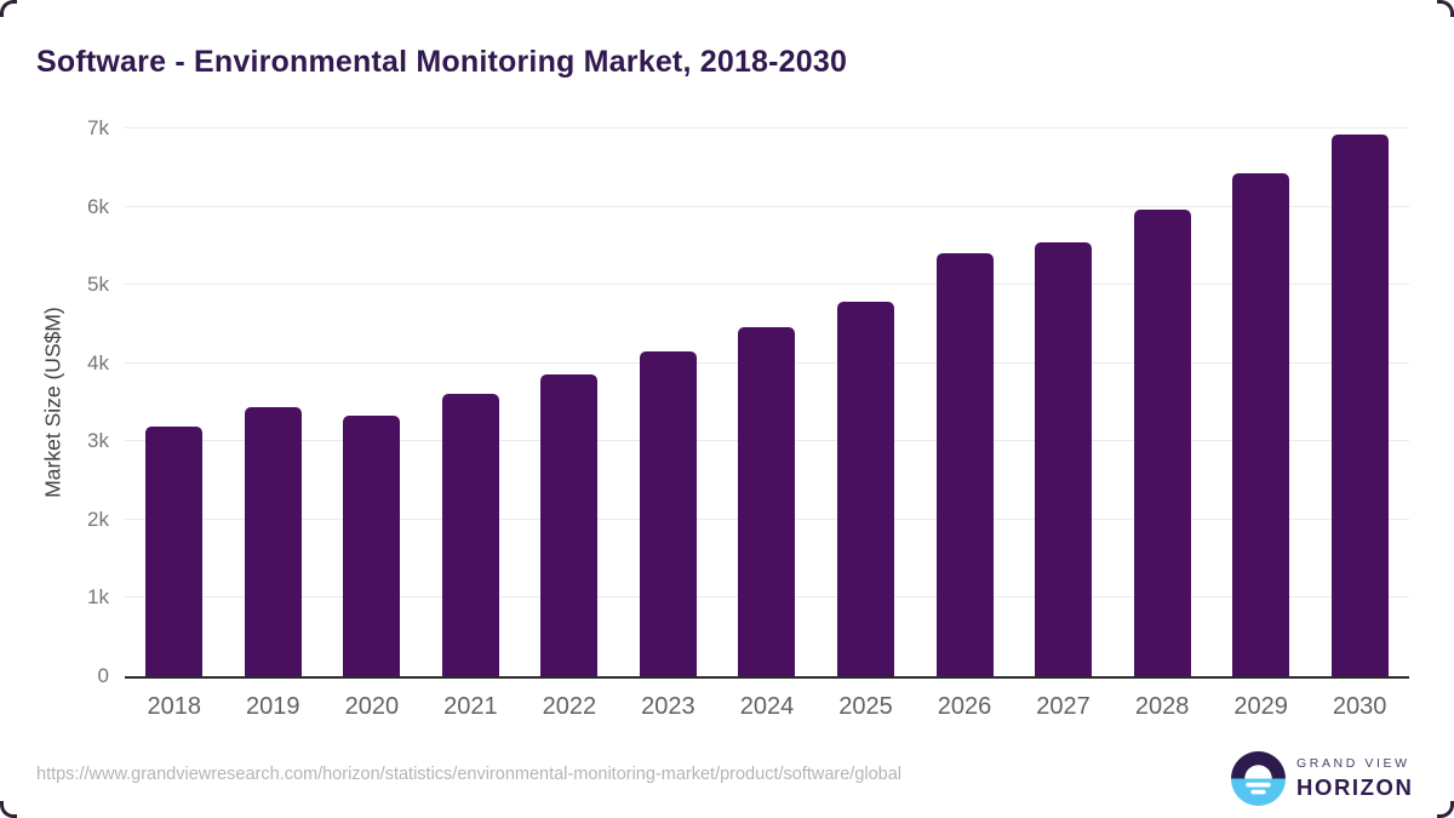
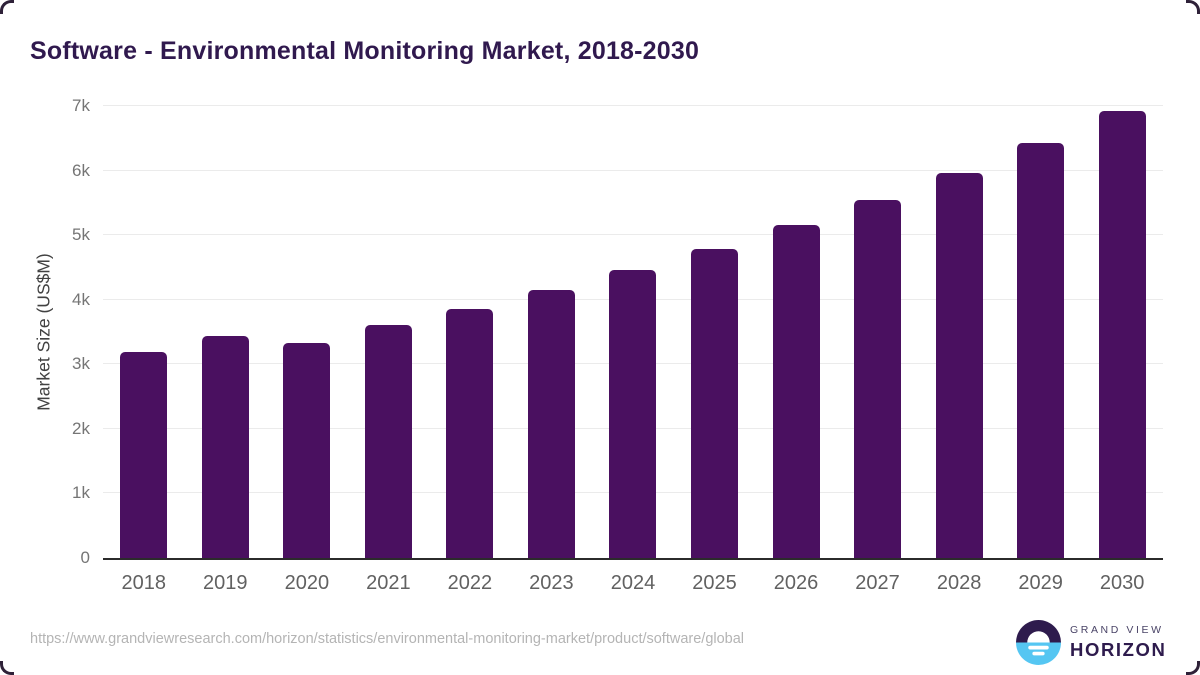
2026: 5.4k -> 5.2k
